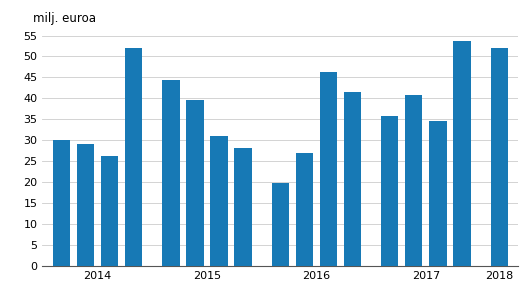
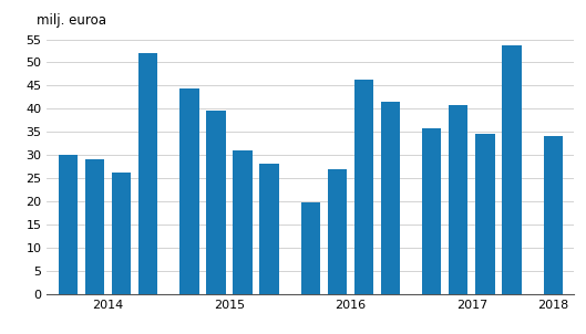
2018: 52.0 -> 34.1
